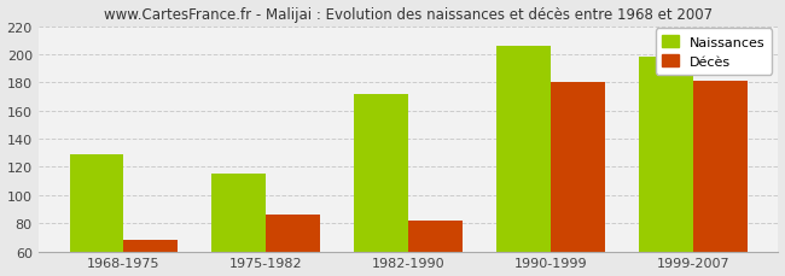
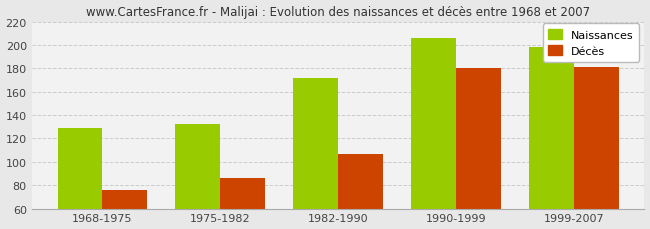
Décès/1968-1975: 68 -> 76
Naissances/1975-1982: 115 -> 132
Décès/1982-1990: 82 -> 107
